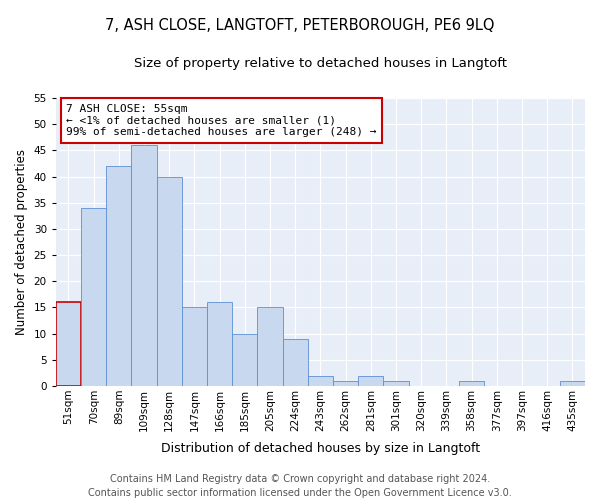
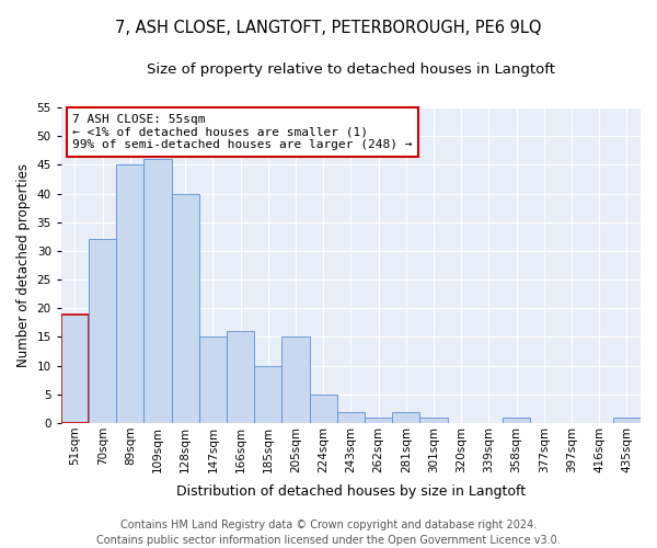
51sqm: 16 -> 19
70sqm: 34 -> 32
89sqm: 42 -> 45
224sqm: 9 -> 5
